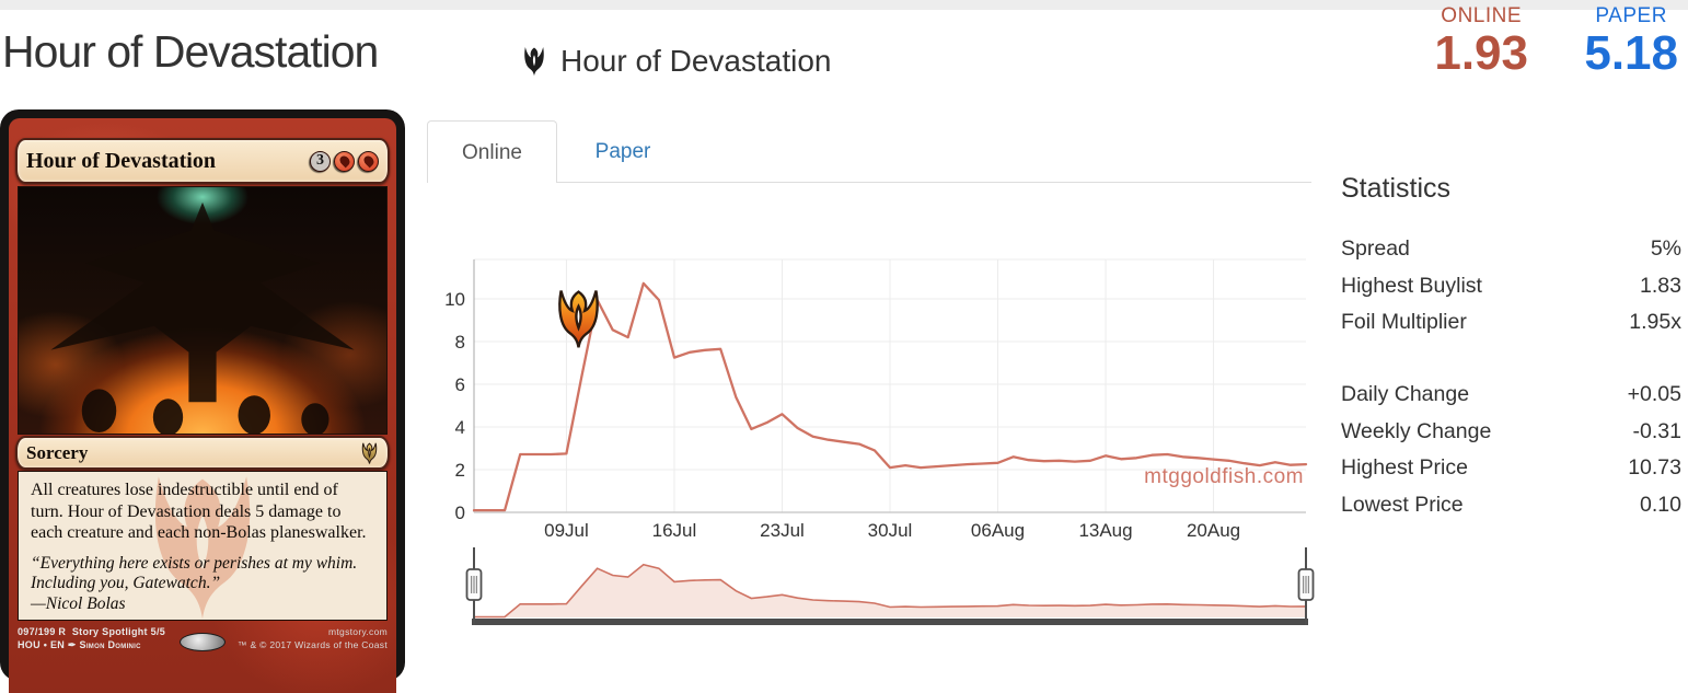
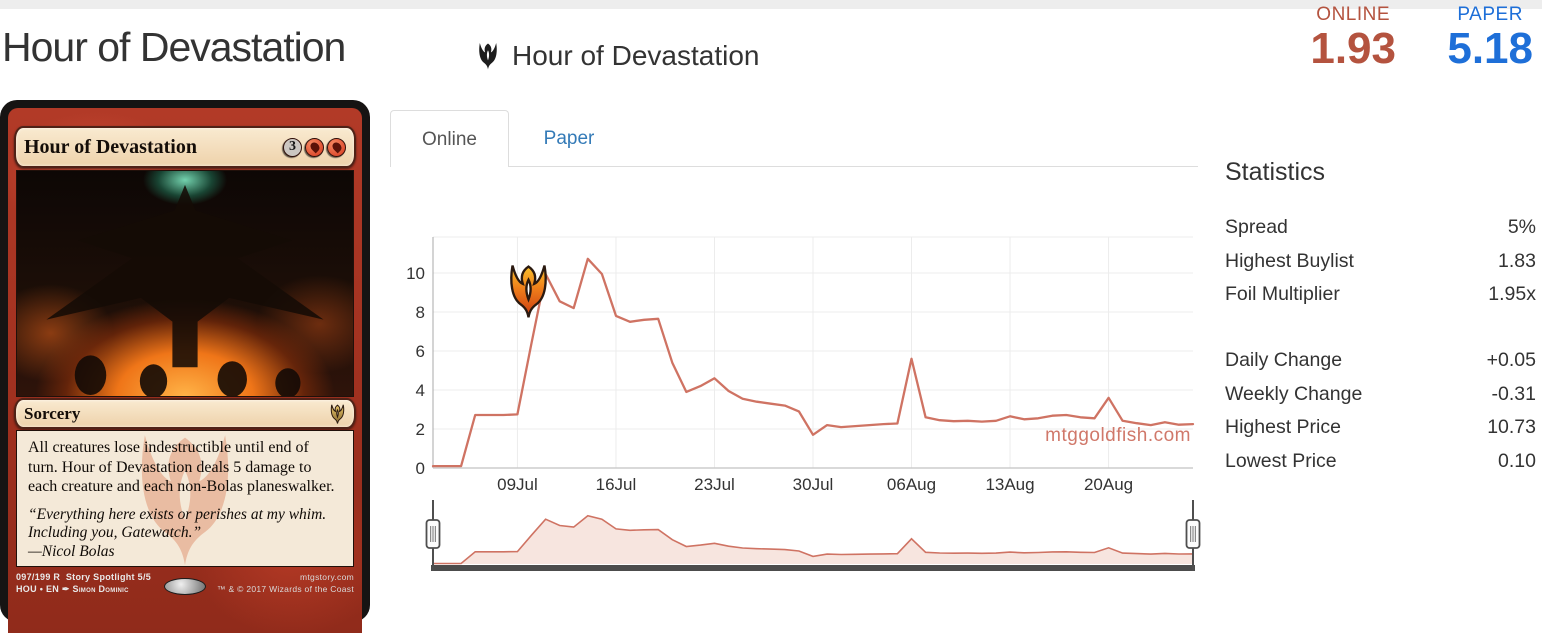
16Jul: 7.2 -> 7.8
30Jul: 2.1 -> 1.7
06Aug: 2.3 -> 5.6
20Aug: 2.5 -> 3.6
